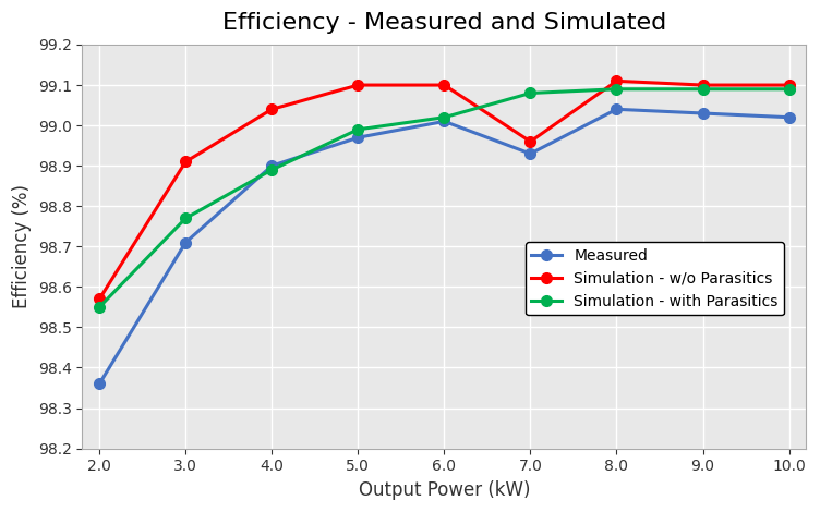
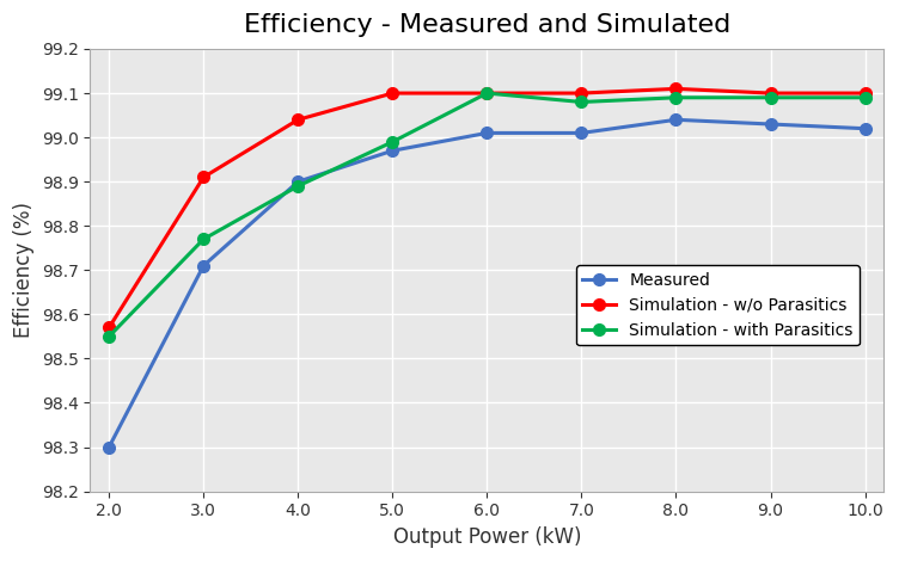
Measured/2.0: 98.36 -> 98.30
Simulation - with Parasitics/6.0: 99.02 -> 99.10
Measured/7.0: 98.93 -> 99.01
Simulation - w/o Parasitics/7.0: 98.96 -> 99.10
